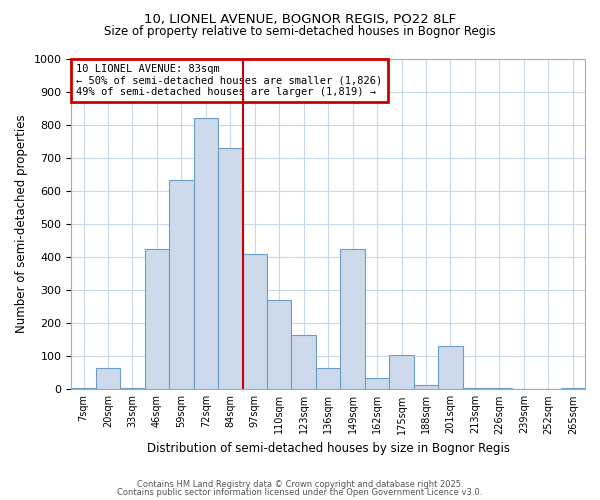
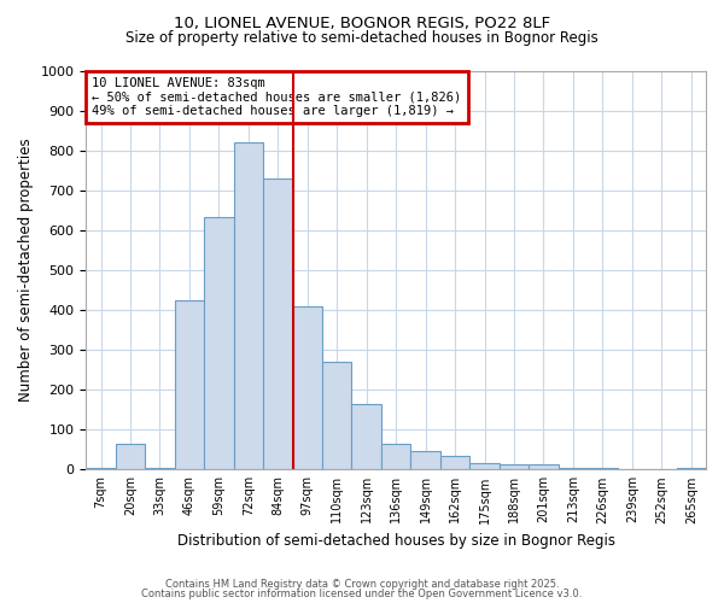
149sqm: 425 -> 45
175sqm: 105 -> 15
201sqm: 130 -> 12
